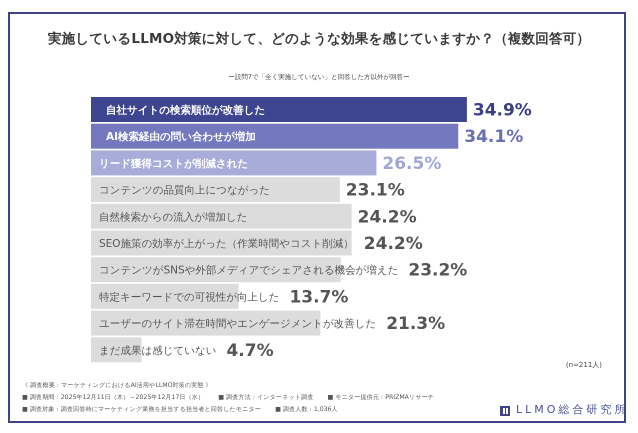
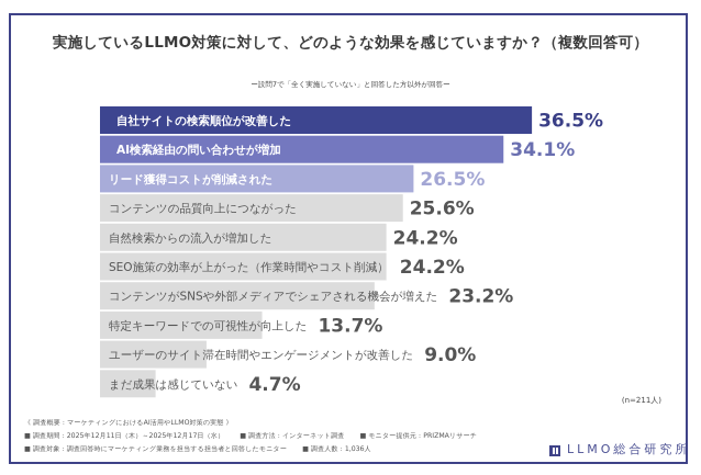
自社サイトの検索順位が改善した: 34.9% -> 36.5%
コンテンツの品質向上につながった: 23.1% -> 25.6%
ユーザーのサイト滞在時間やエンゲージメントが改善した: 21.3% -> 9.0%
